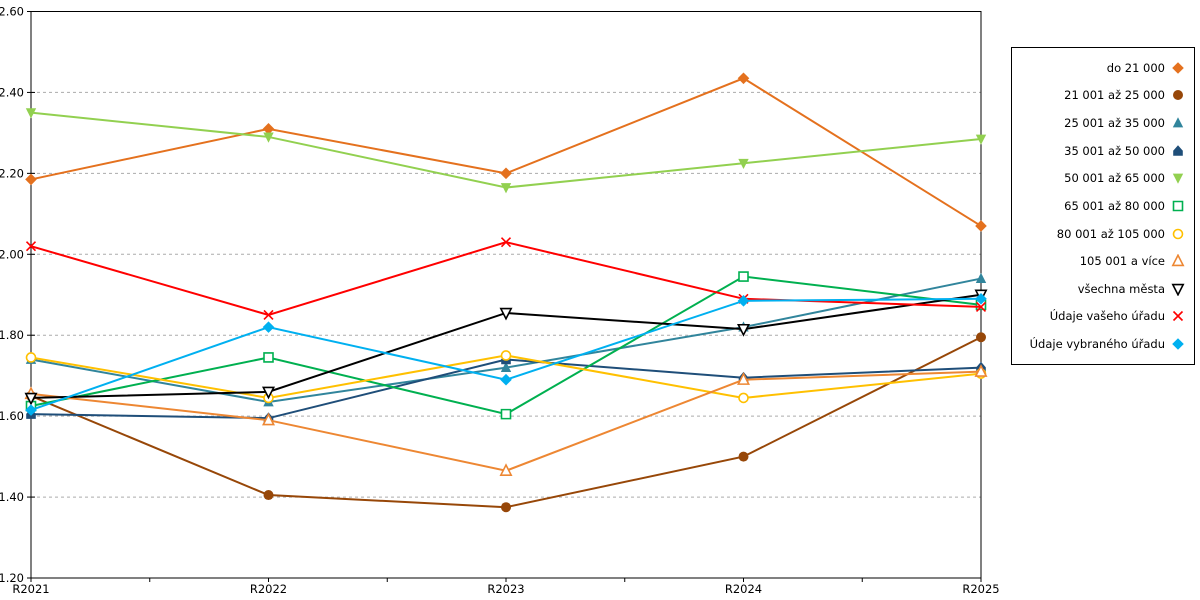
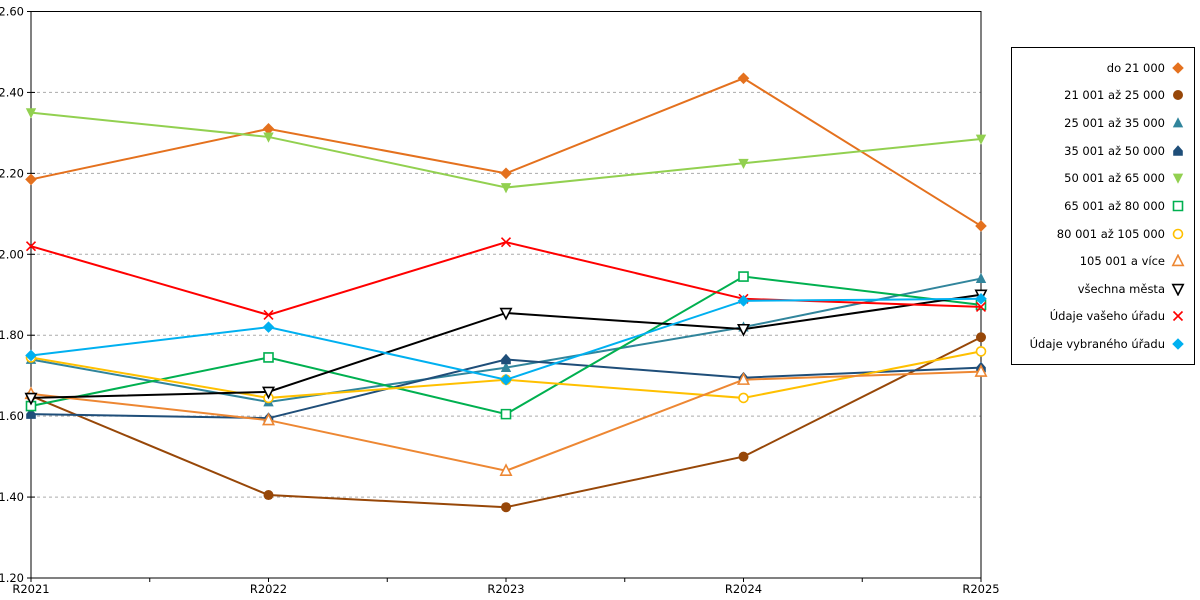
Údaje vybraného úřadu/R2021: 1.61 -> 1.75
80 001 až 105 000/R2023: 1.75 -> 1.69
80 001 až 105 000/R2025: 1.71 -> 1.76
